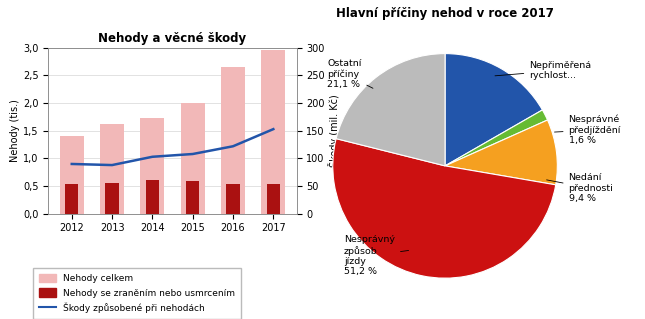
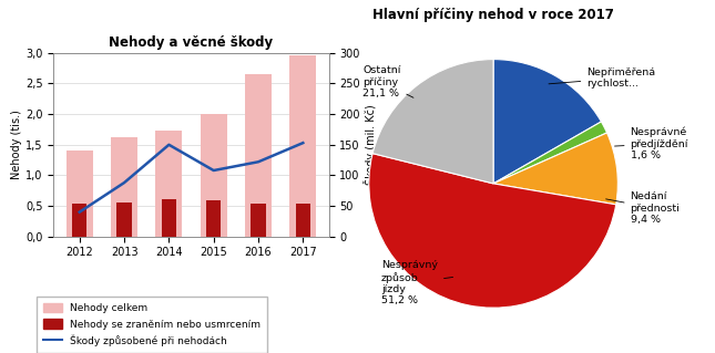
Škody způsobené při nehodách/2012: 90 -> 40
Škody způsobené při nehodách/2014: 103 -> 150
